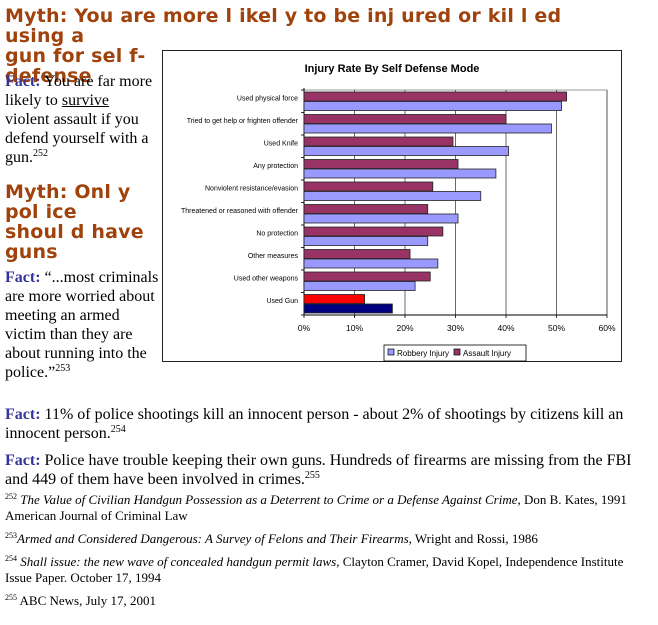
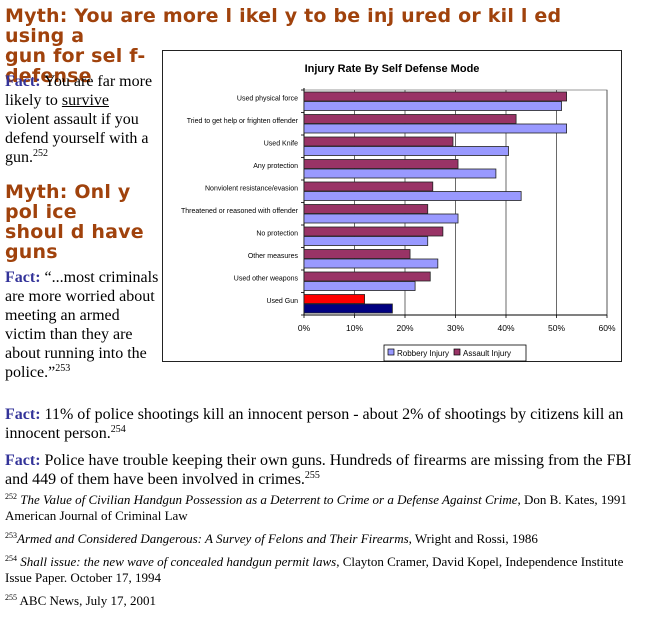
Assault Injury/Tried to get help or frighten offender: 40% -> 42%
Robbery Injury/Tried to get help or frighten offender: 49% -> 52%
Robbery Injury/Nonviolent resistance/evasion: 35% -> 43%
